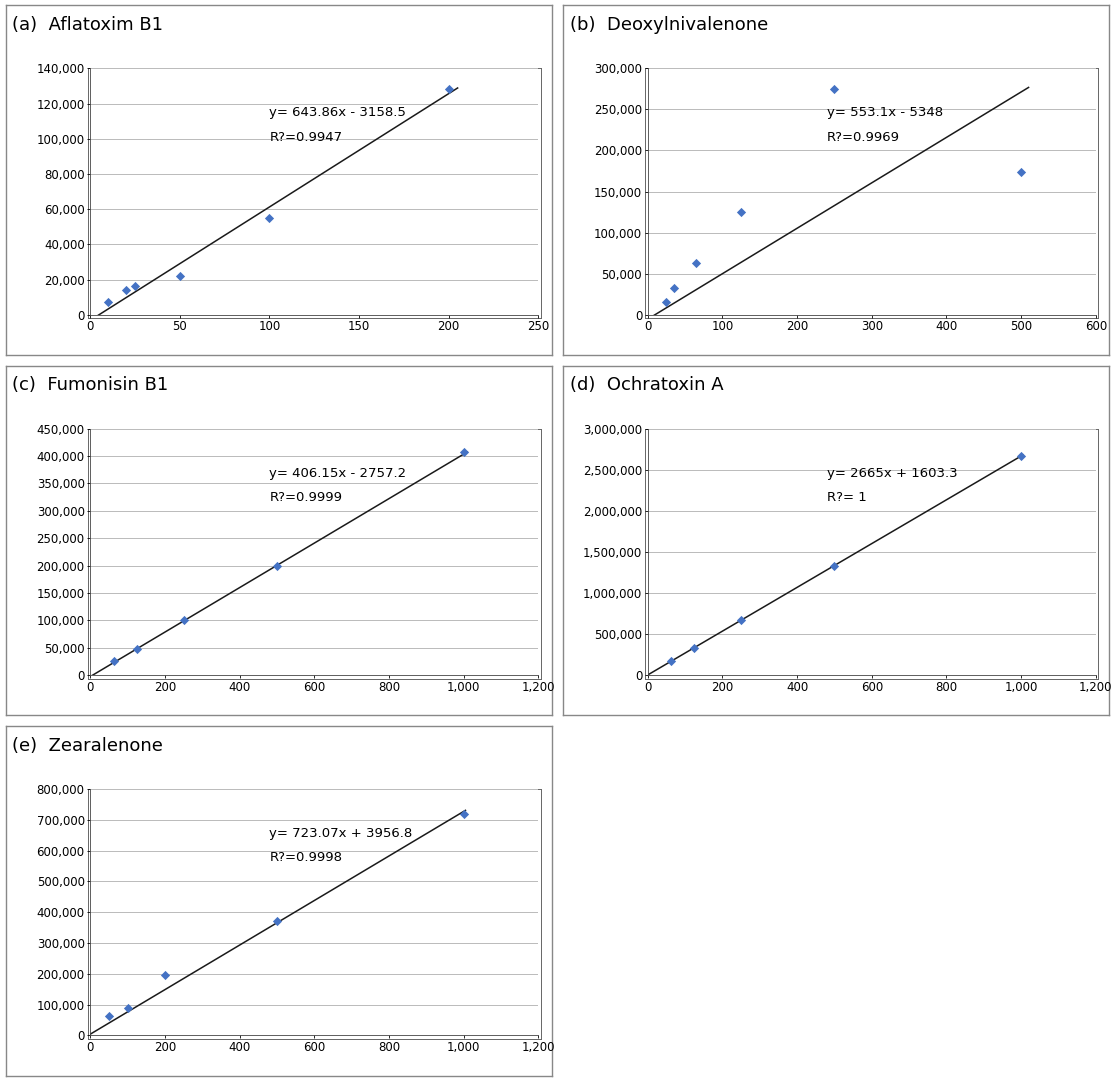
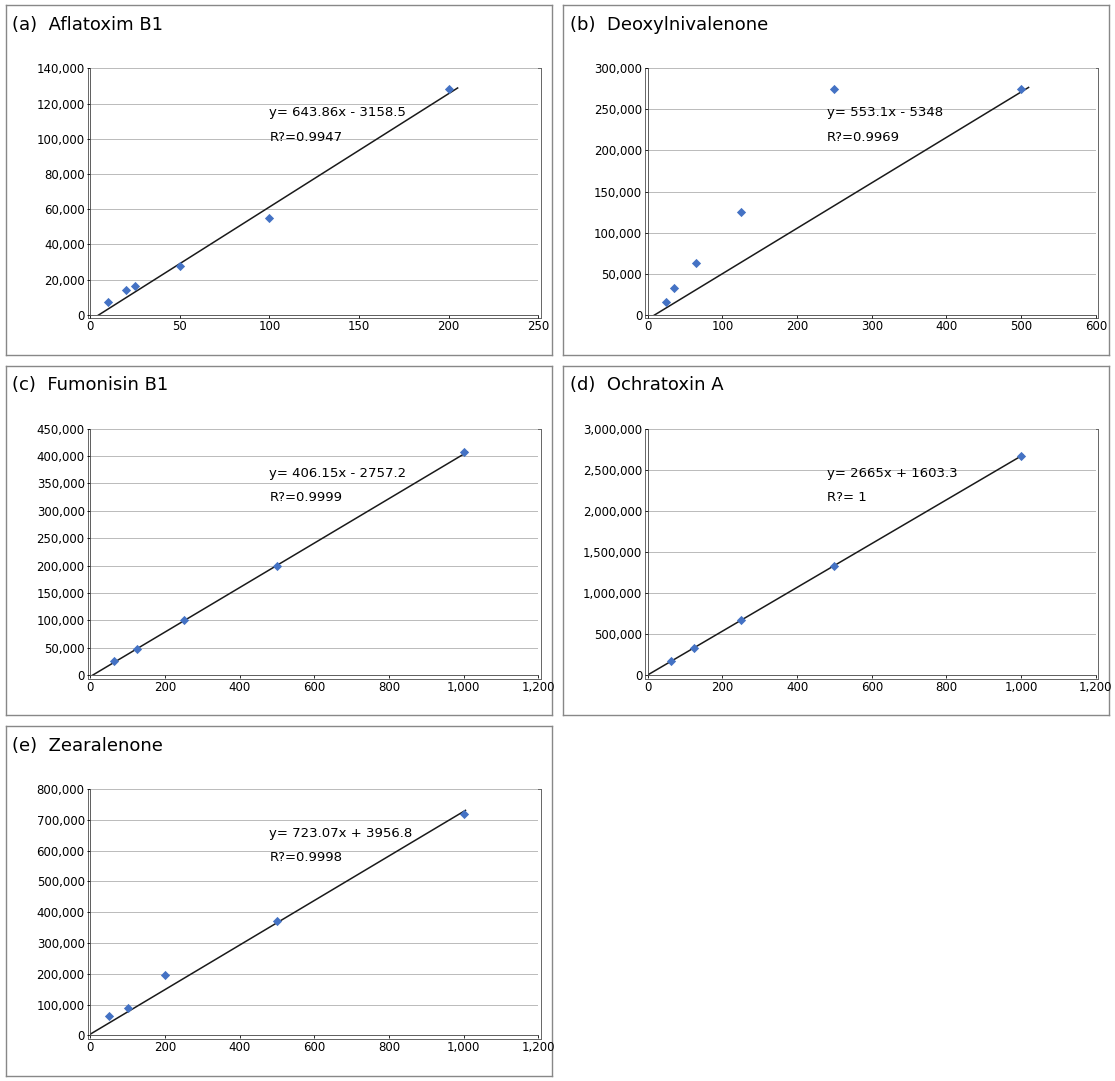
50: 22,000 -> 28,000
500: 174,000 -> 275,000
